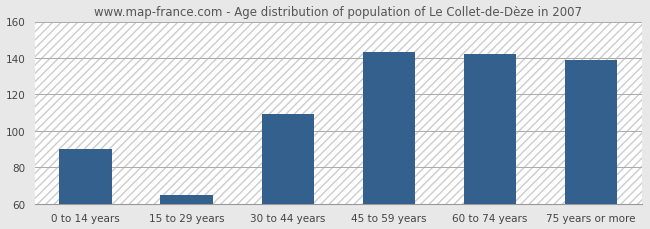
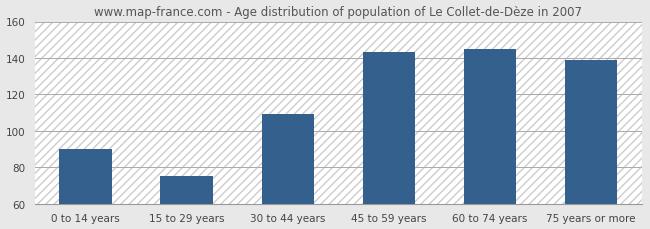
15 to 29 years: 65 -> 75
60 to 74 years: 142 -> 145
